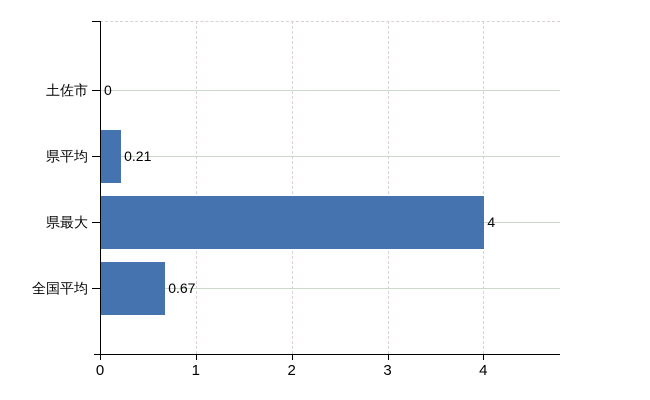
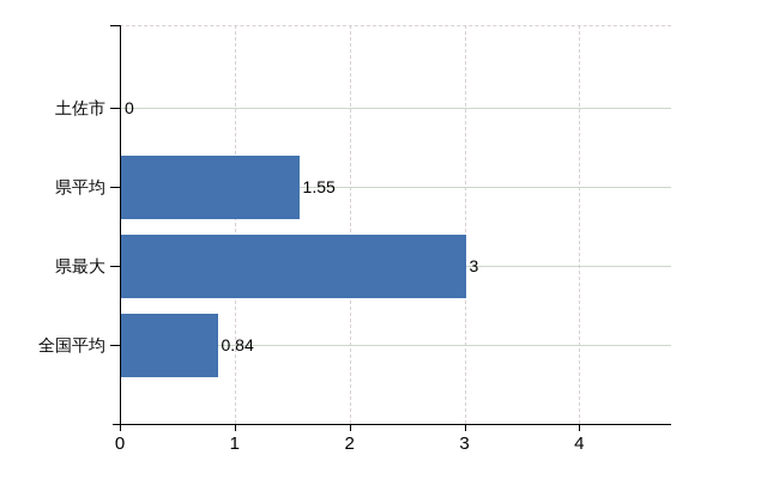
県平均: 0.21 -> 1.55
県最大: 4 -> 3
全国平均: 0.67 -> 0.84
